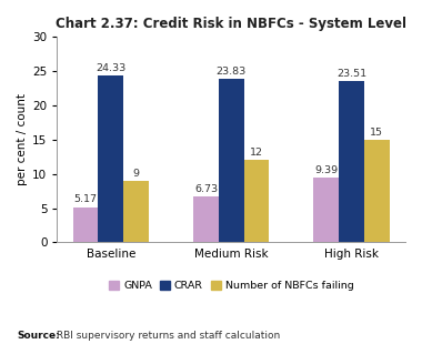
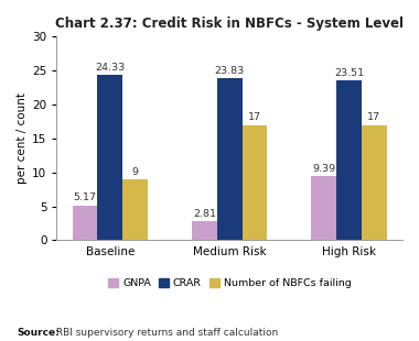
GNPA/Medium Risk: 6.73 -> 2.81
Number of NBFCs failing/Medium Risk: 12 -> 17
Number of NBFCs failing/High Risk: 15 -> 17
